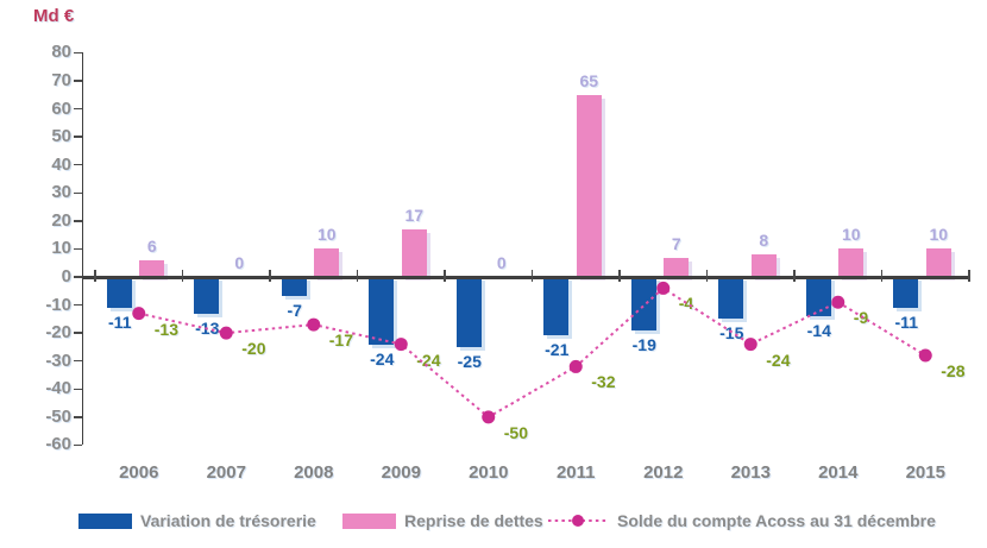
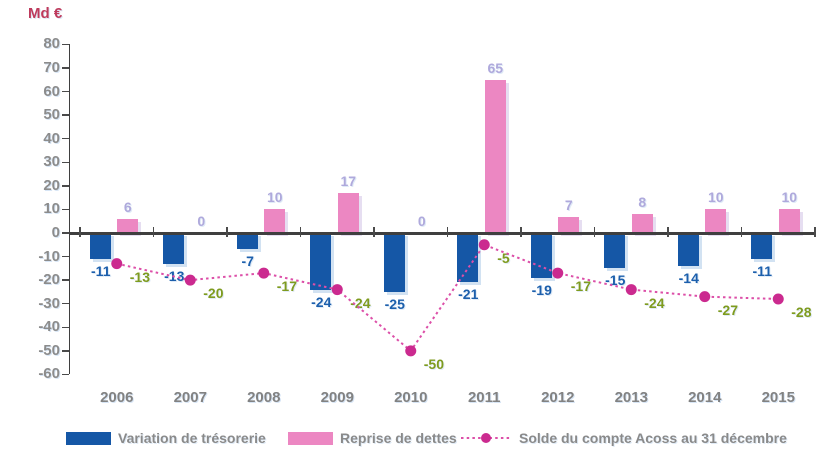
Solde du compte Acoss au 31 décembre/2011: -32 -> -5
Solde du compte Acoss au 31 décembre/2012: -4 -> -17
Solde du compte Acoss au 31 décembre/2014: -9 -> -27
